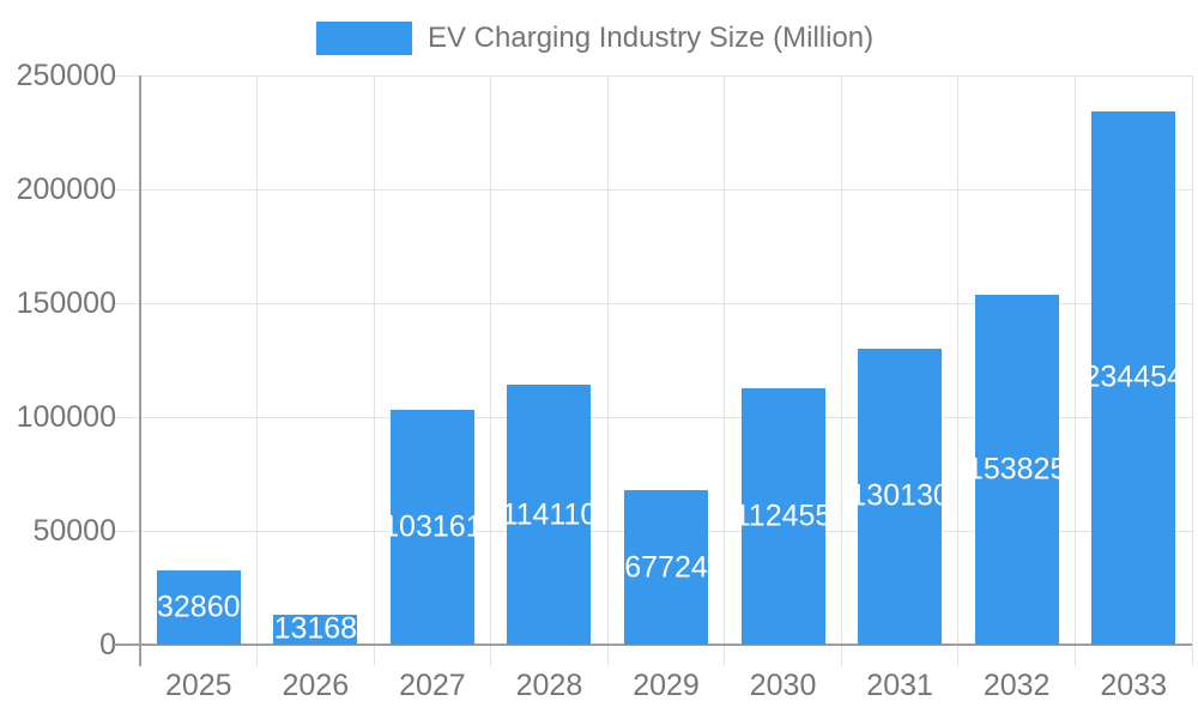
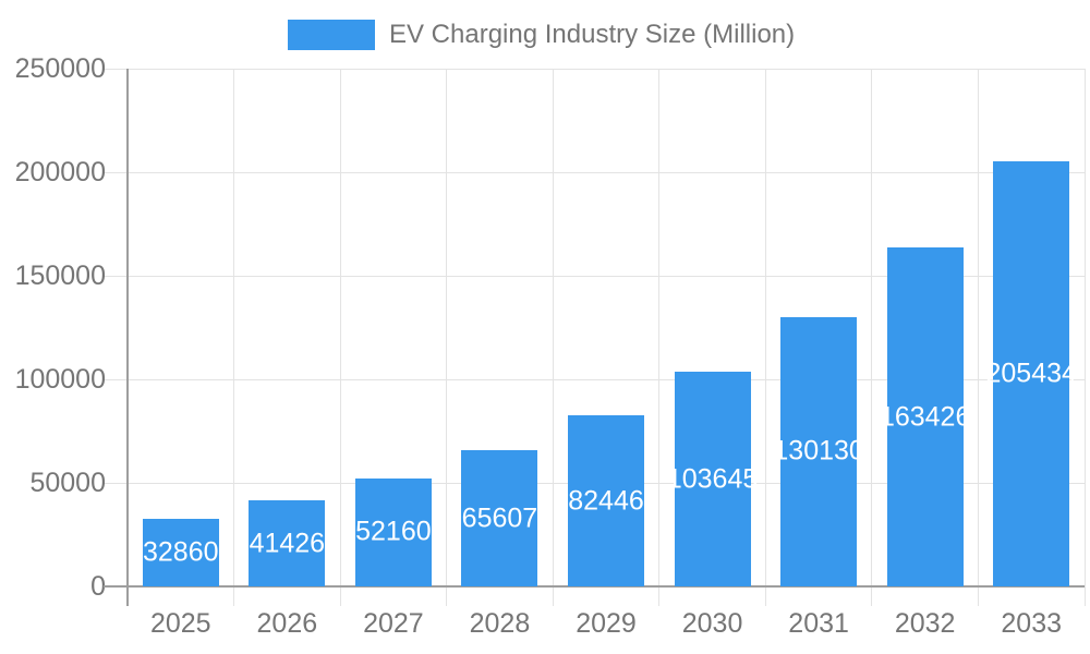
2026: 13168 -> 41426
2027: 103161 -> 52160
2028: 114110 -> 65607
2029: 67724 -> 82446
2030: 112455 -> 103645
2032: 153825 -> 163426
2033: 234454 -> 205434
